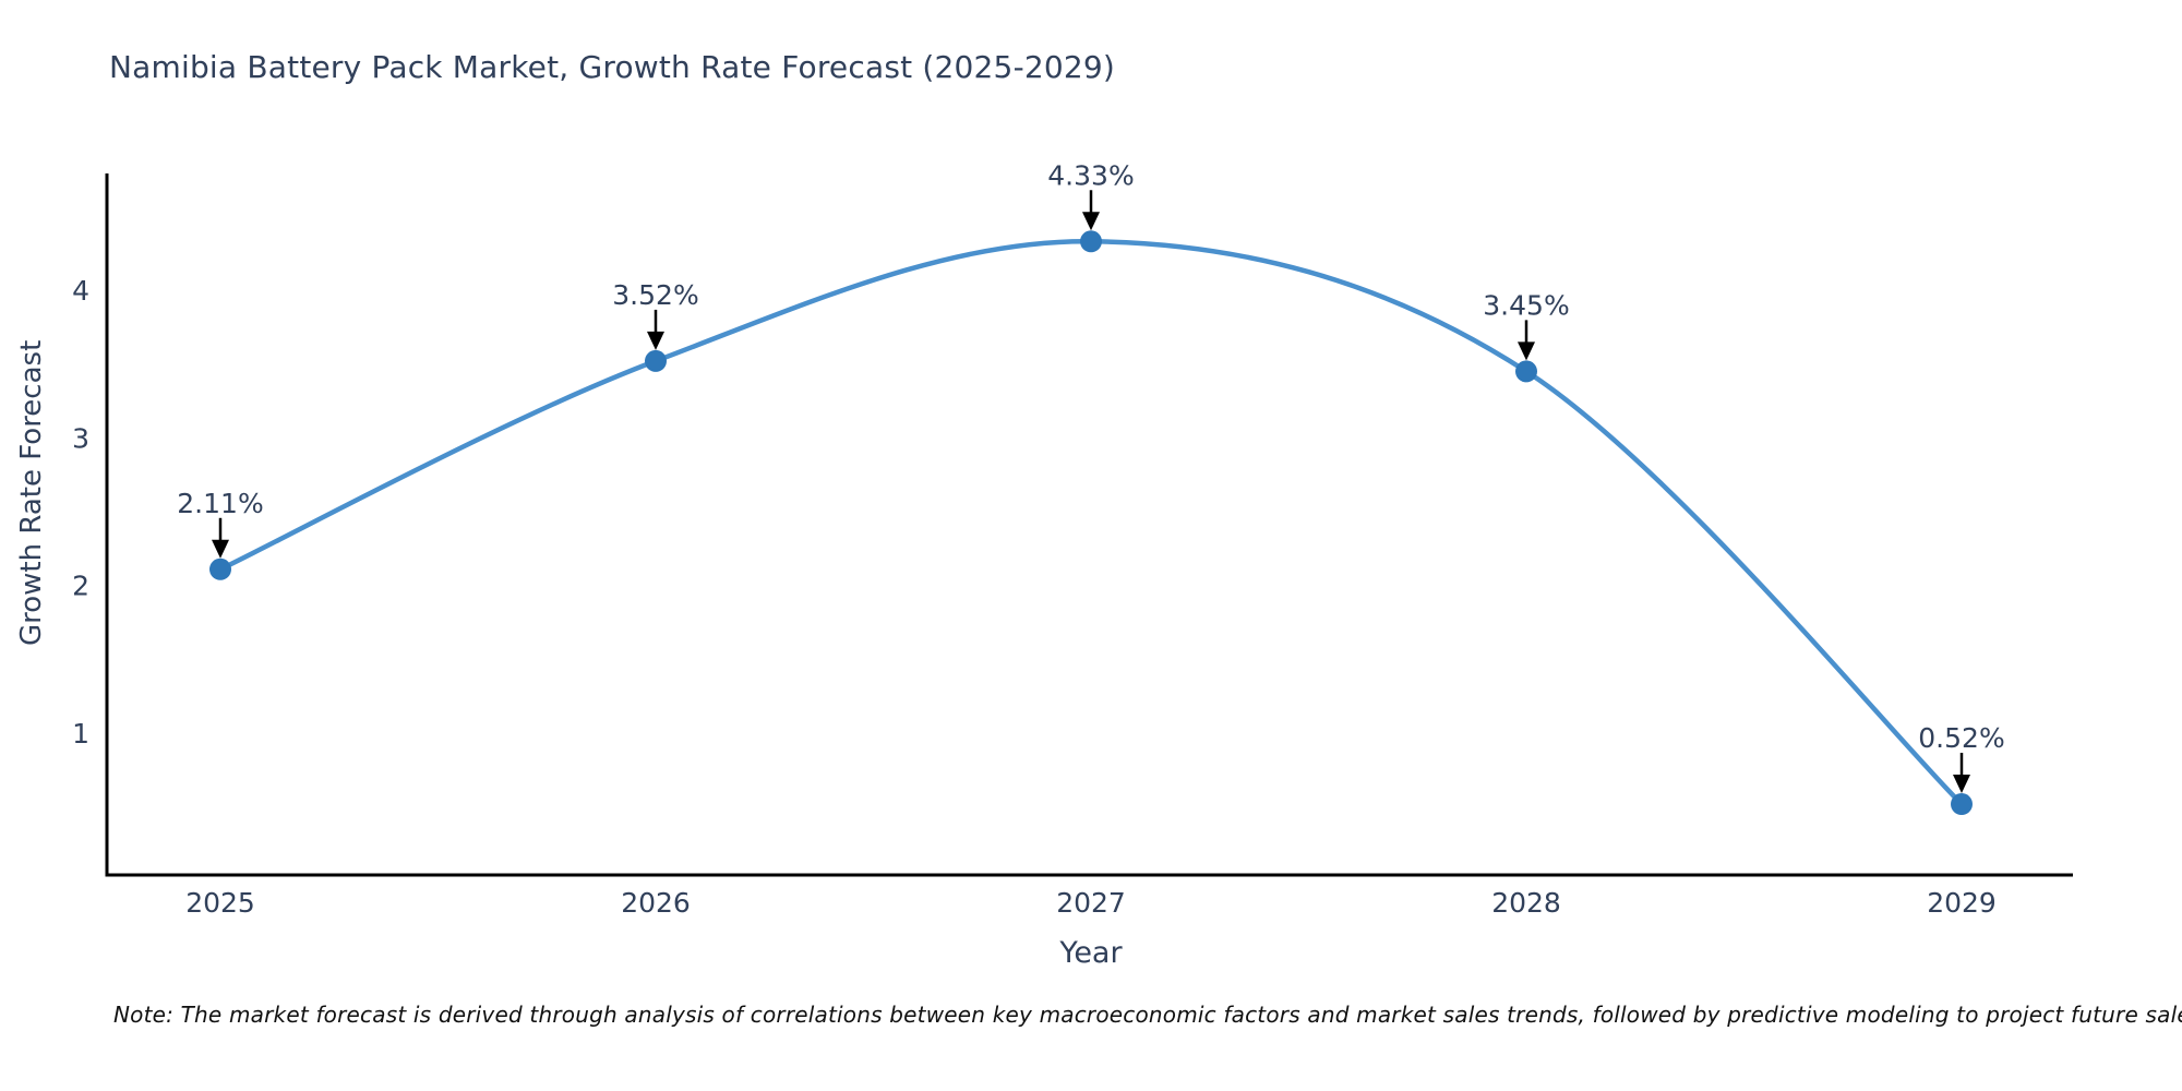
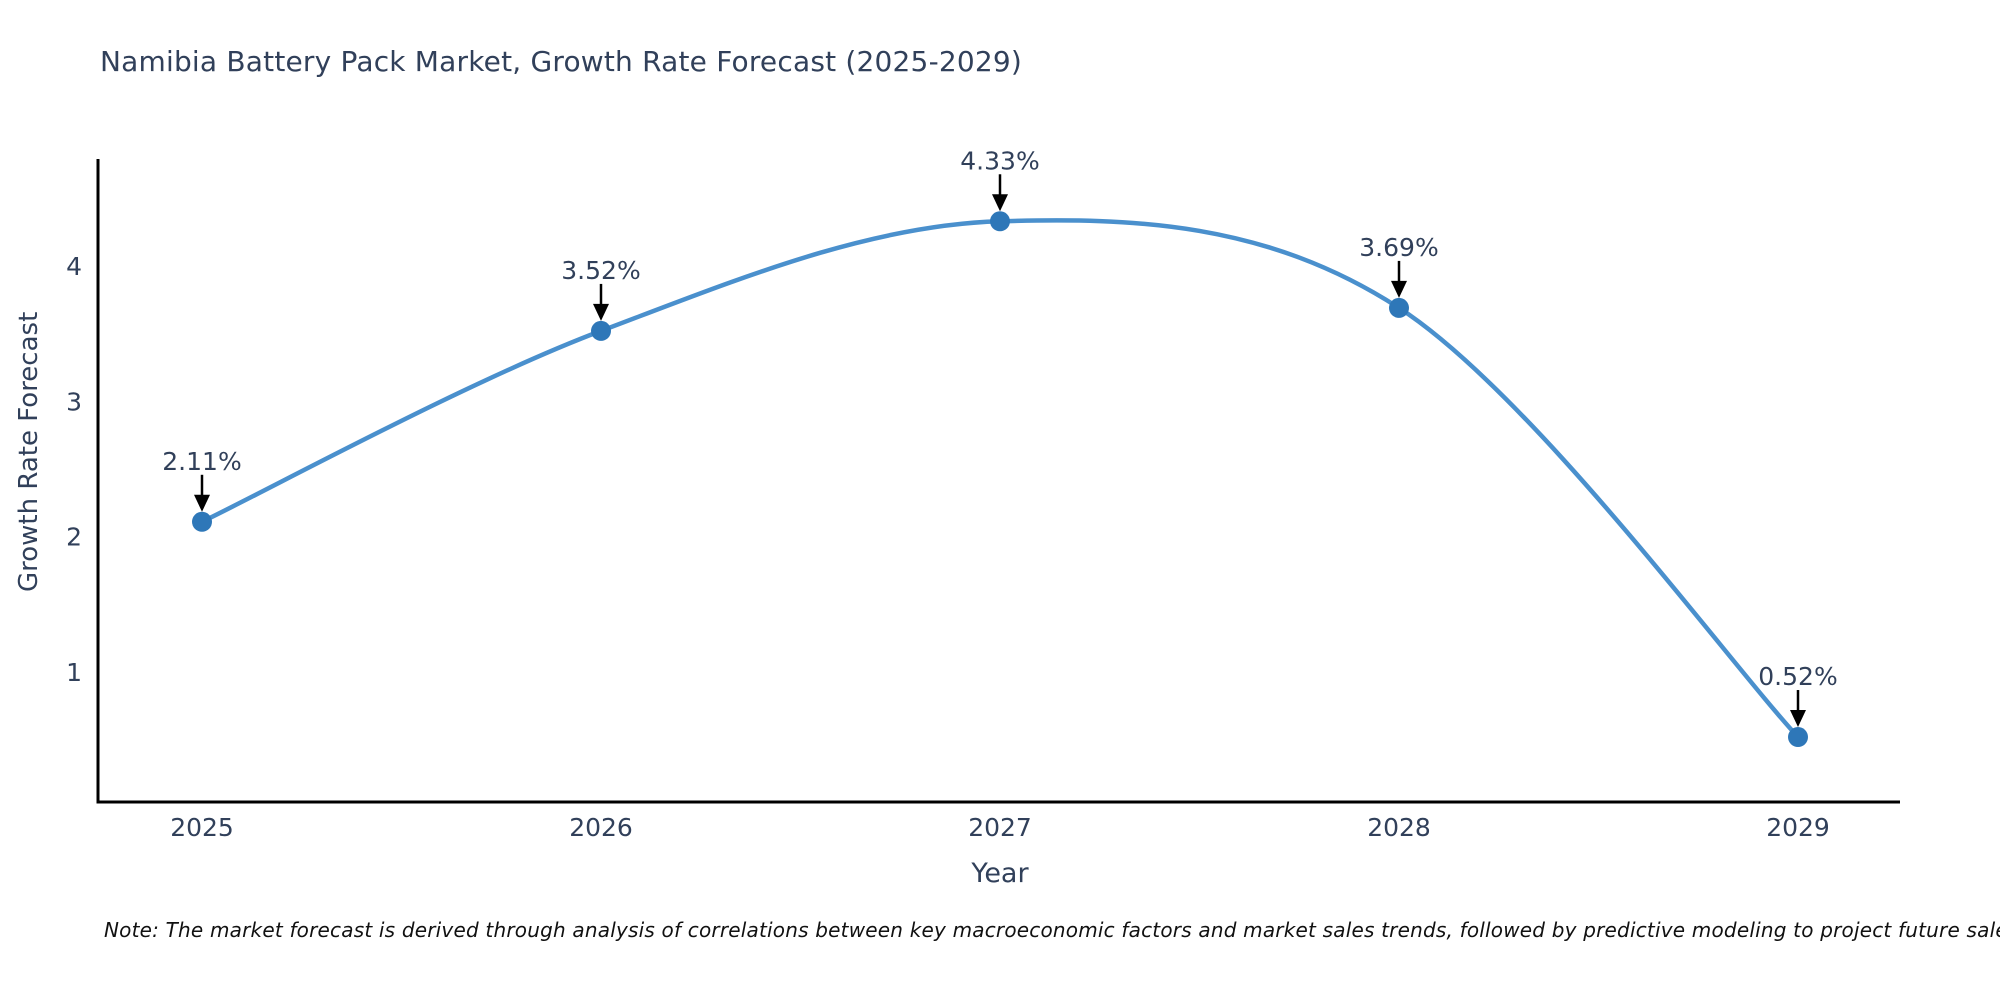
2028: 3.45% -> 3.69%
